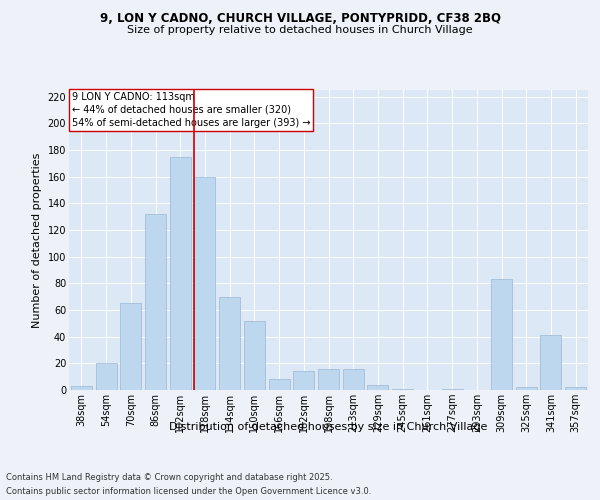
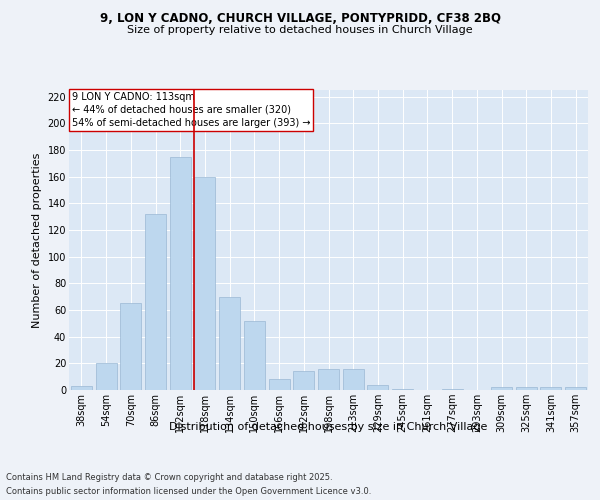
309sqm: 83 -> 2
341sqm: 41 -> 2
